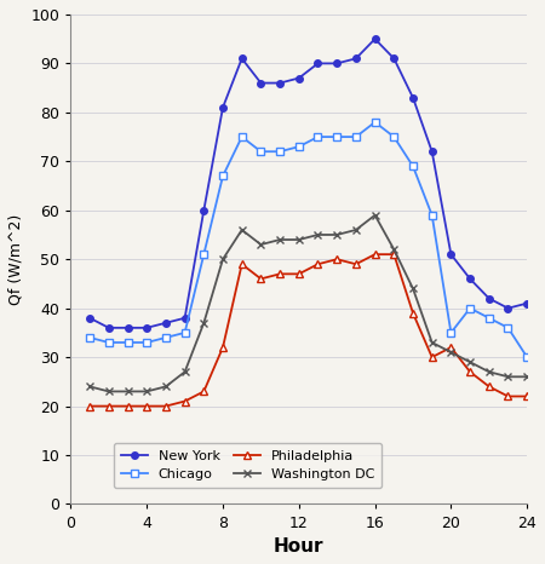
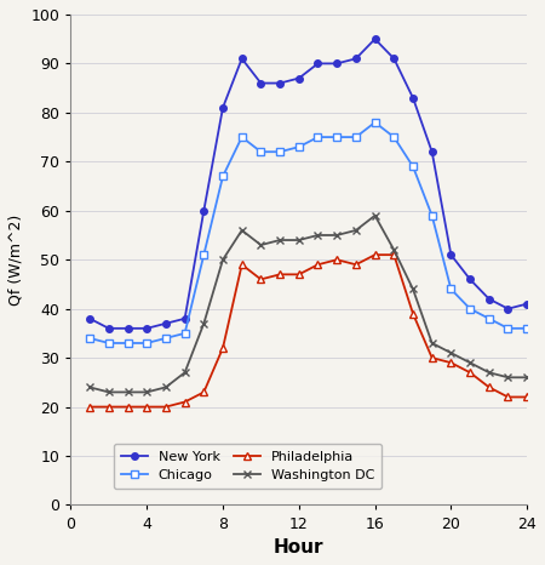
Chicago/20: 35 -> 44
Philadelphia/20: 32 -> 29
Chicago/24: 30 -> 36
